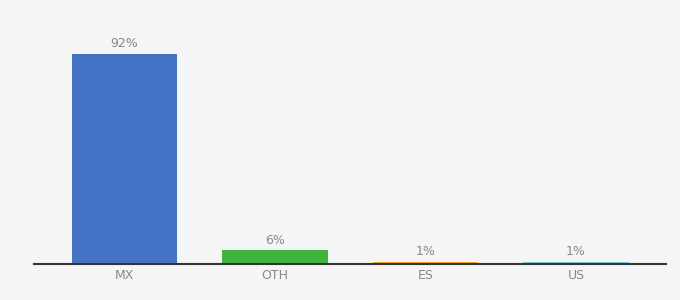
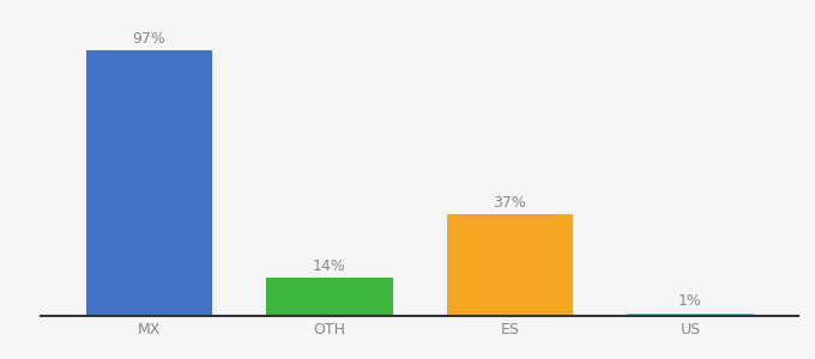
MX: 92% -> 97%
OTH: 6% -> 14%
ES: 1% -> 37%
